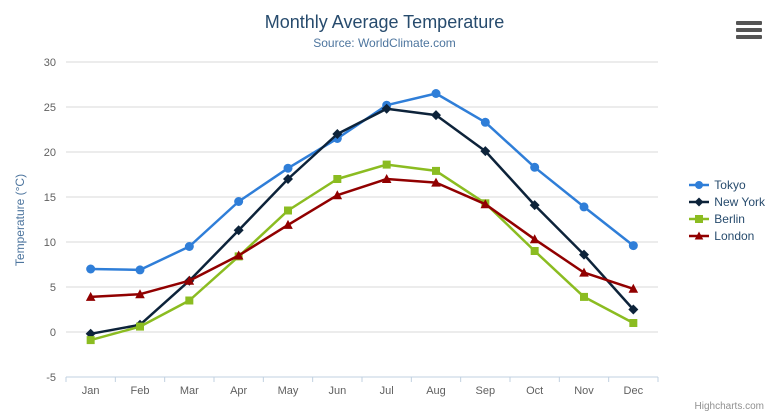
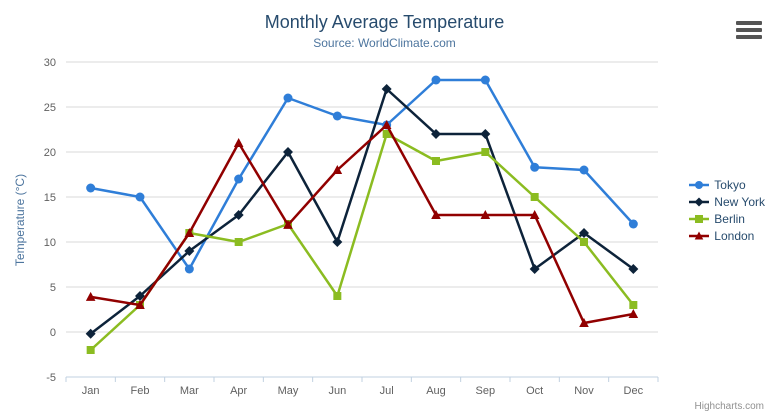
Tokyo/Jan: 7 -> 16
Berlin/Jan: -1 -> -2
Tokyo/Feb: 7 -> 15
New York/Feb: 1 -> 4
Berlin/Feb: 1 -> 3
London/Feb: 4 -> 3
Tokyo/Mar: 10 -> 7
New York/Mar: 6 -> 9
Berlin/Mar: 4 -> 11
London/Mar: 6 -> 11
Tokyo/Apr: 14 -> 17
New York/Apr: 11 -> 13
Berlin/Apr: 8 -> 10
London/Apr: 8 -> 21
Tokyo/May: 18 -> 26
New York/May: 17 -> 20
Berlin/May: 14 -> 12
Tokyo/Jun: 22 -> 24
New York/Jun: 22 -> 10
Berlin/Jun: 17 -> 4
London/Jun: 15 -> 18
Tokyo/Jul: 25 -> 23
New York/Jul: 25 -> 27
Berlin/Jul: 19 -> 22
London/Jul: 17 -> 23
Tokyo/Aug: 26 -> 28
New York/Aug: 24 -> 22
Berlin/Aug: 18 -> 19
London/Aug: 17 -> 13
Tokyo/Sep: 23 -> 28
New York/Sep: 20 -> 22
Berlin/Sep: 14 -> 20
London/Sep: 14 -> 13
New York/Oct: 14 -> 7
Berlin/Oct: 9 -> 15
London/Oct: 10 -> 13
Tokyo/Nov: 14 -> 18
New York/Nov: 9 -> 11
Berlin/Nov: 4 -> 10
London/Nov: 7 -> 1
Tokyo/Dec: 10 -> 12
New York/Dec: 2 -> 7
Berlin/Dec: 1 -> 3
London/Dec: 5 -> 2
